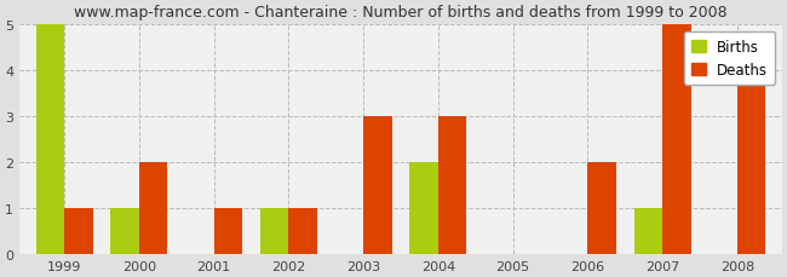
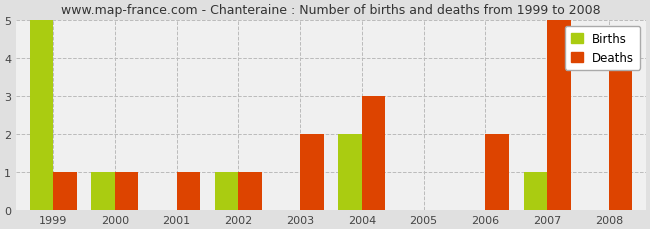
Deaths/2000: 2 -> 1
Deaths/2003: 3 -> 2
